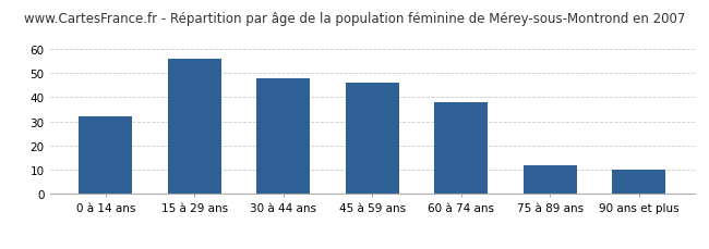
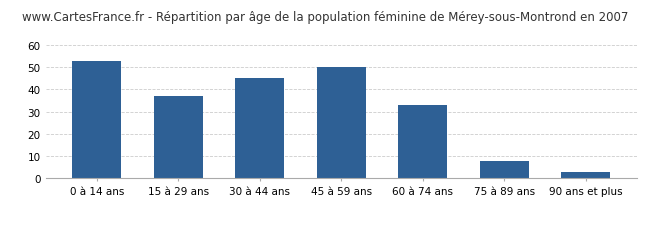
0 à 14 ans: 32 -> 53
15 à 29 ans: 56 -> 37
30 à 44 ans: 48 -> 45
45 à 59 ans: 46 -> 50
60 à 74 ans: 38 -> 33
75 à 89 ans: 12 -> 8
90 ans et plus: 10 -> 3
